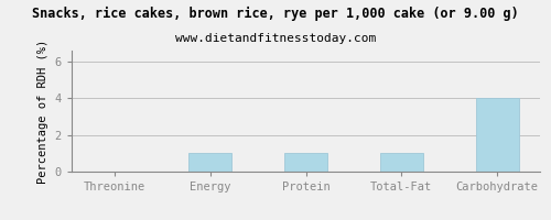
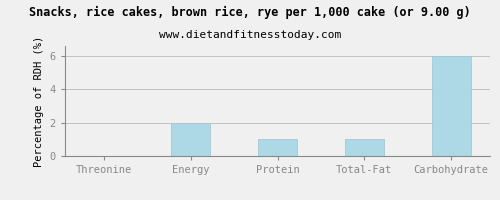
Energy: 1 -> 2
Carbohydrate: 4 -> 6
